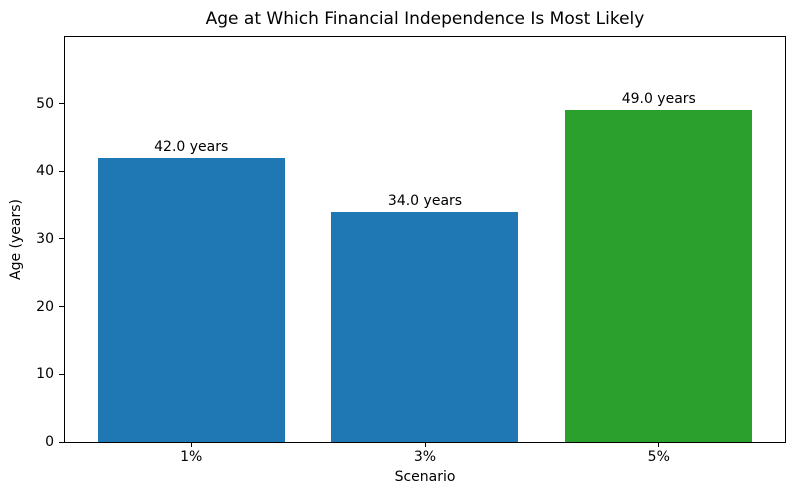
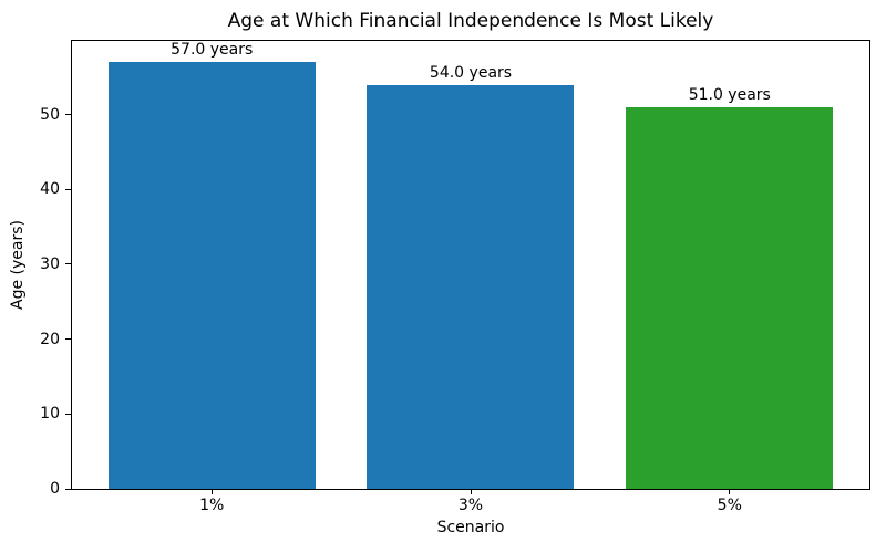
1%: 42.0 -> 57.0
3%: 34.0 -> 54.0
5%: 49.0 -> 51.0
